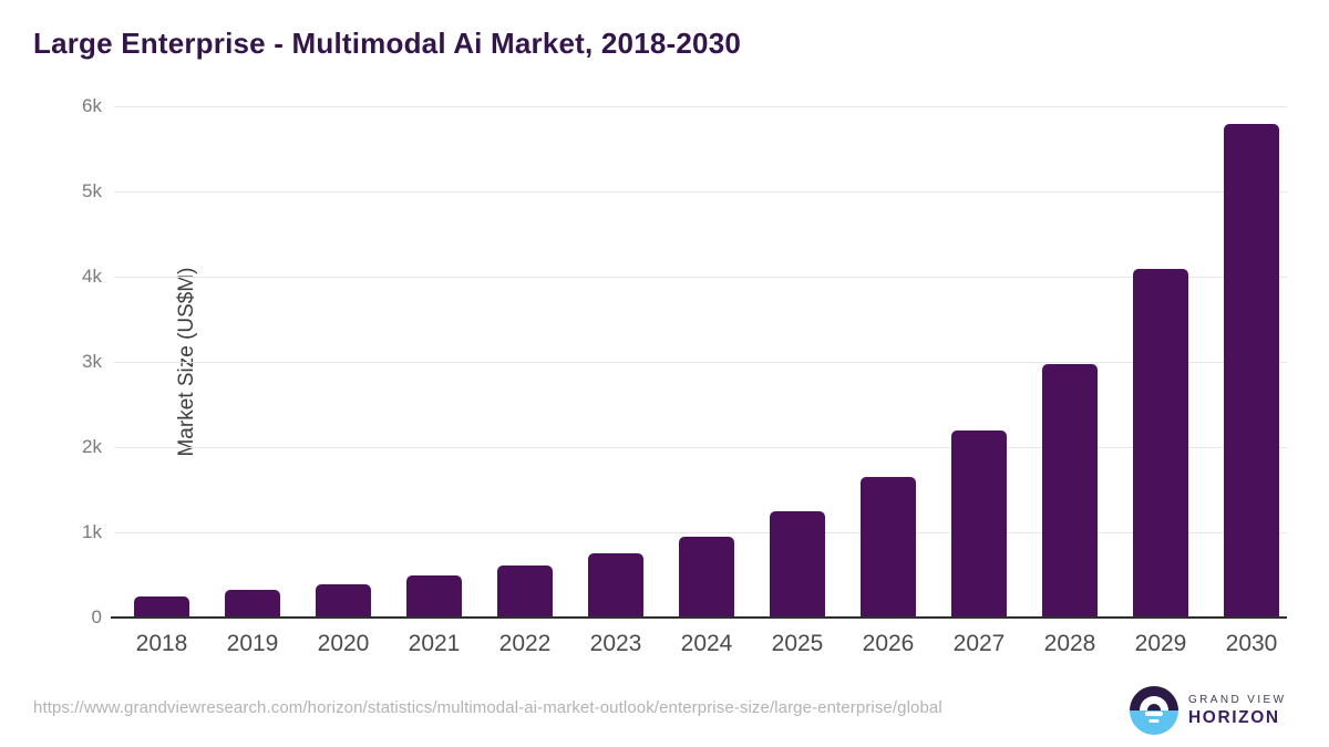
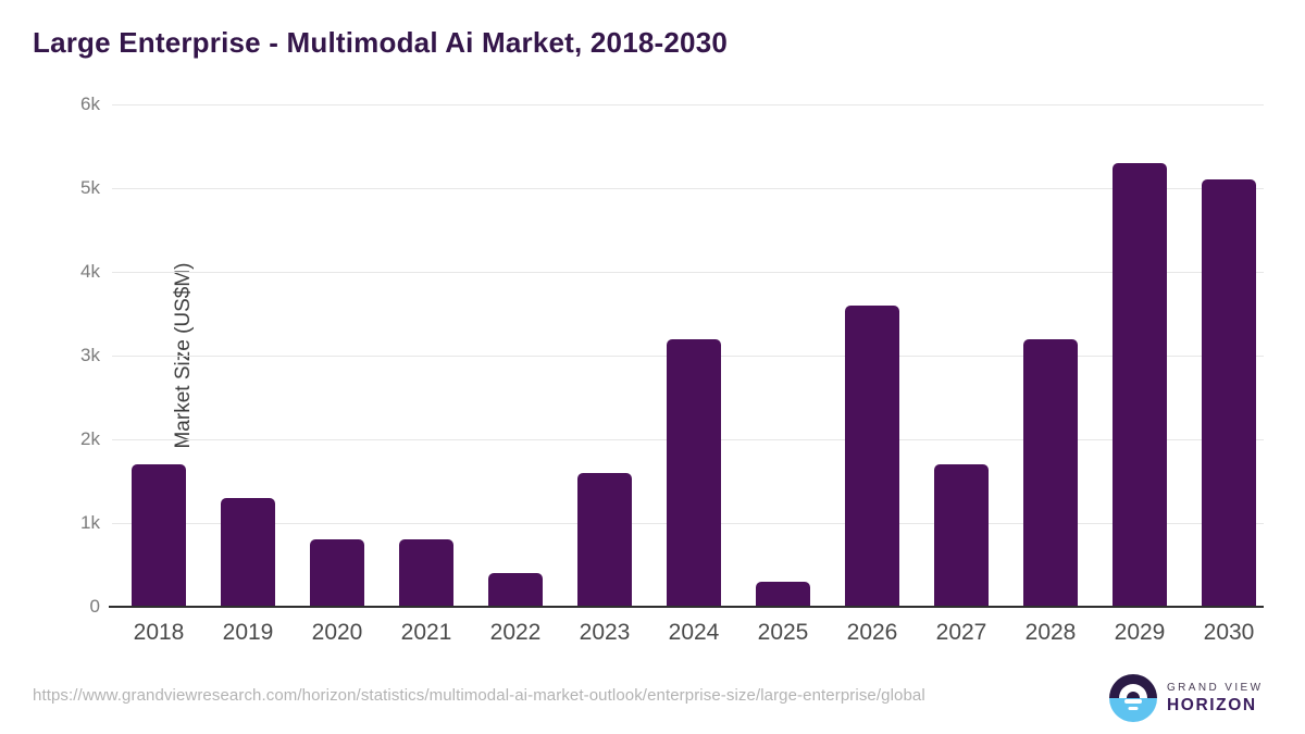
2018: 0.2k -> 1.7k
2019: 0.3k -> 1.3k
2020: 0.4k -> 0.8k
2021: 0.5k -> 0.8k
2022: 0.6k -> 0.4k
2023: 0.8k -> 1.6k
2024: 1.0k -> 3.2k
2025: 1.2k -> 0.3k
2026: 1.6k -> 3.6k
2027: 2.2k -> 1.7k
2028: 3.0k -> 3.2k
2029: 4.1k -> 5.3k
2030: 5.8k -> 5.1k
